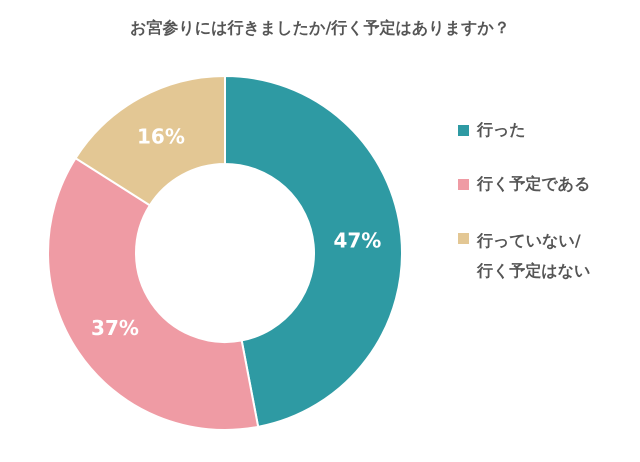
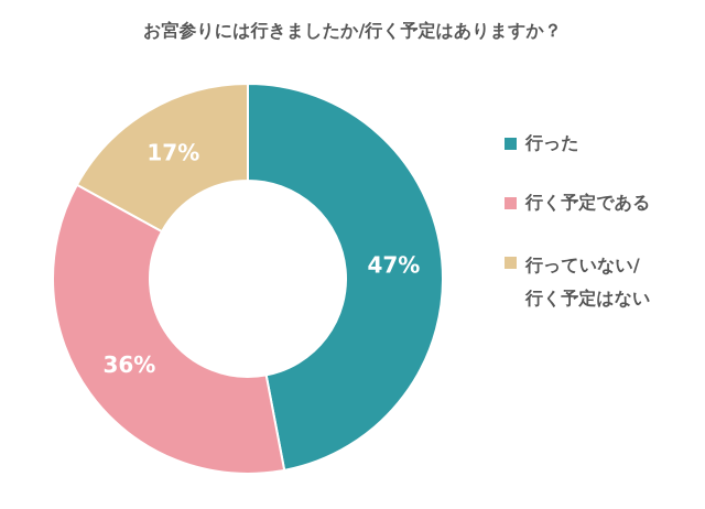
行く予定である: 37% -> 36%
行っていない/行く予定はない: 16% -> 17%
